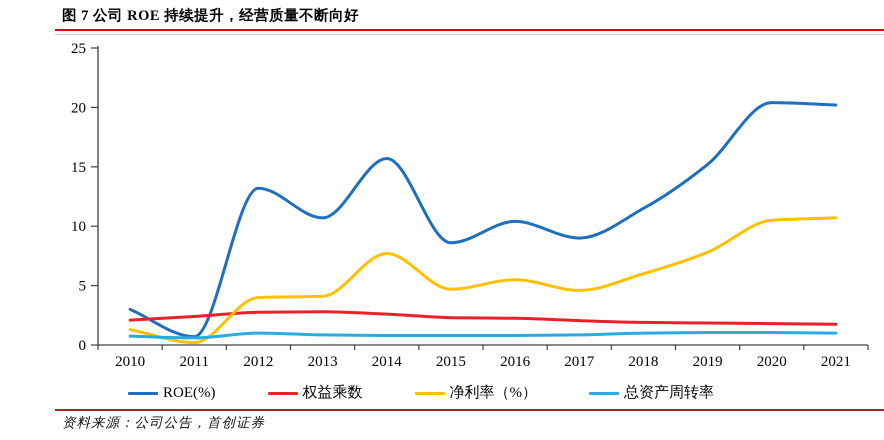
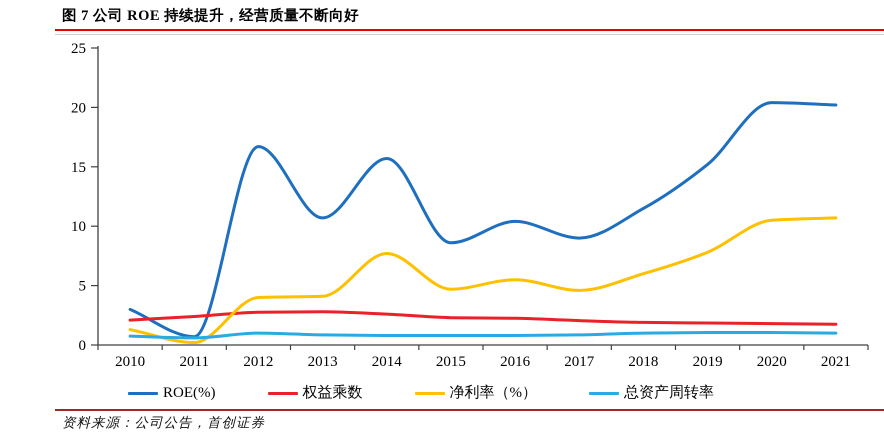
ROE(%)/2012: 13.2 -> 16.7
